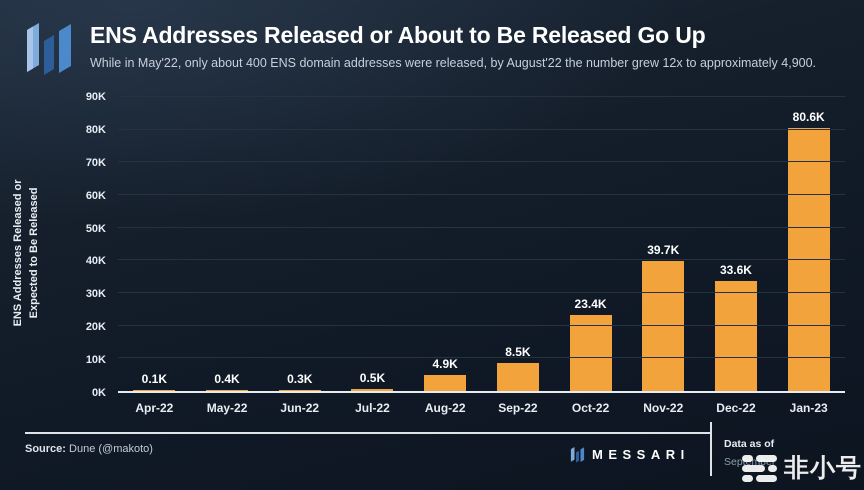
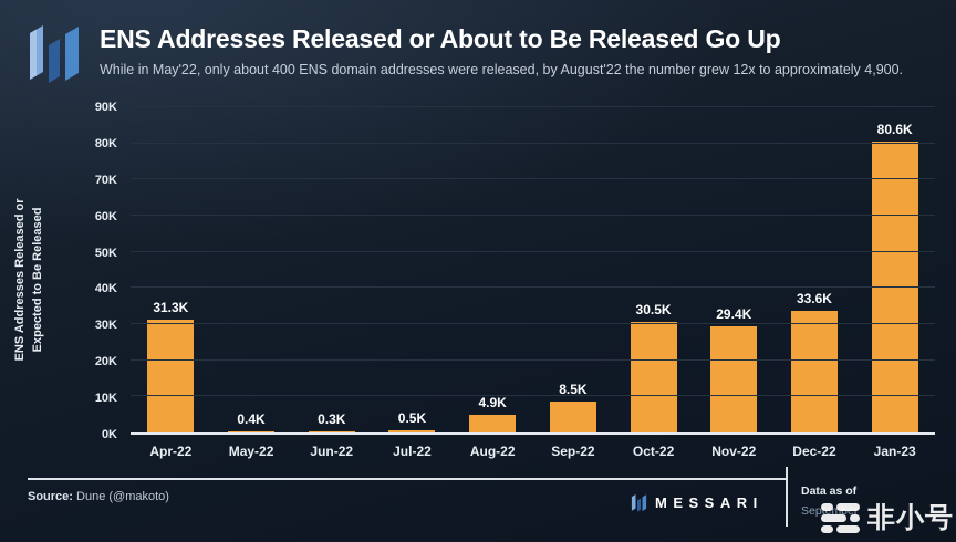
Apr-22: 0.1K -> 31.3K
Oct-22: 23.4K -> 30.5K
Nov-22: 39.7K -> 29.4K
